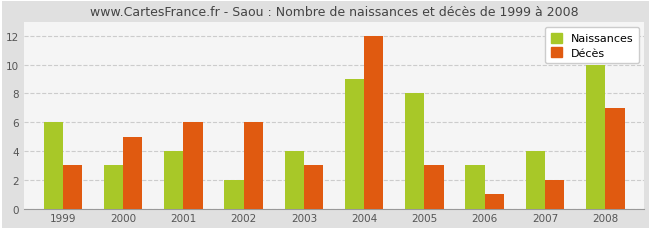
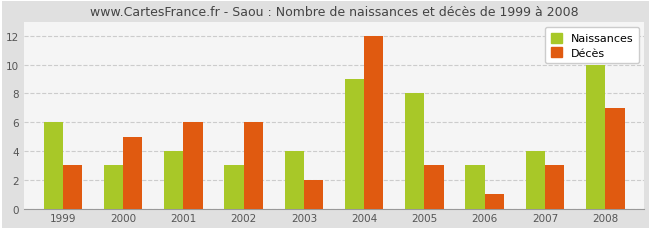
Naissances/2002: 2 -> 3
Décès/2003: 3 -> 2
Décès/2007: 2 -> 3
